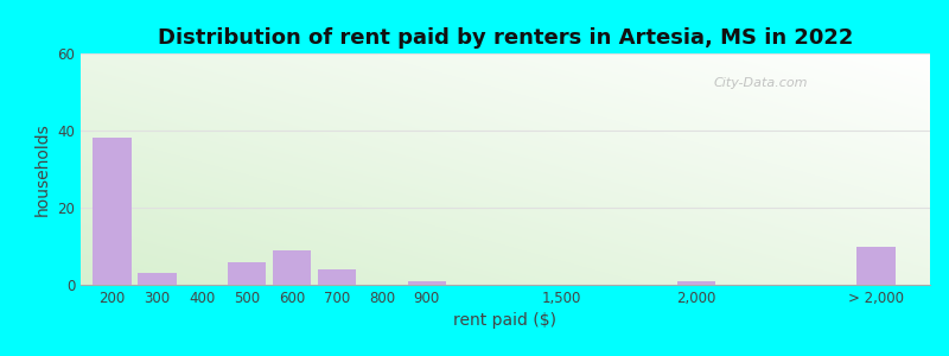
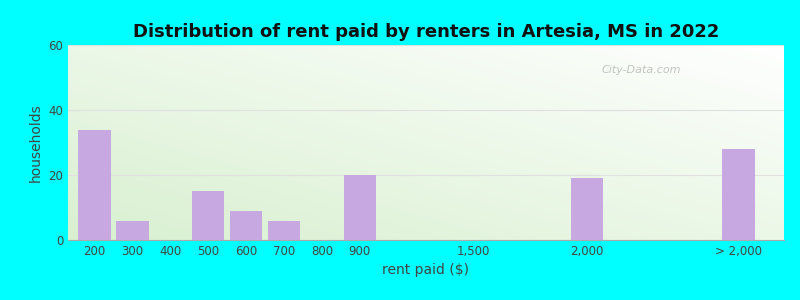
200: 38 -> 34
300: 3 -> 6
500: 6 -> 15
700: 4 -> 6
900: 1 -> 20
2,000: 1 -> 19
> 2,000: 10 -> 28
